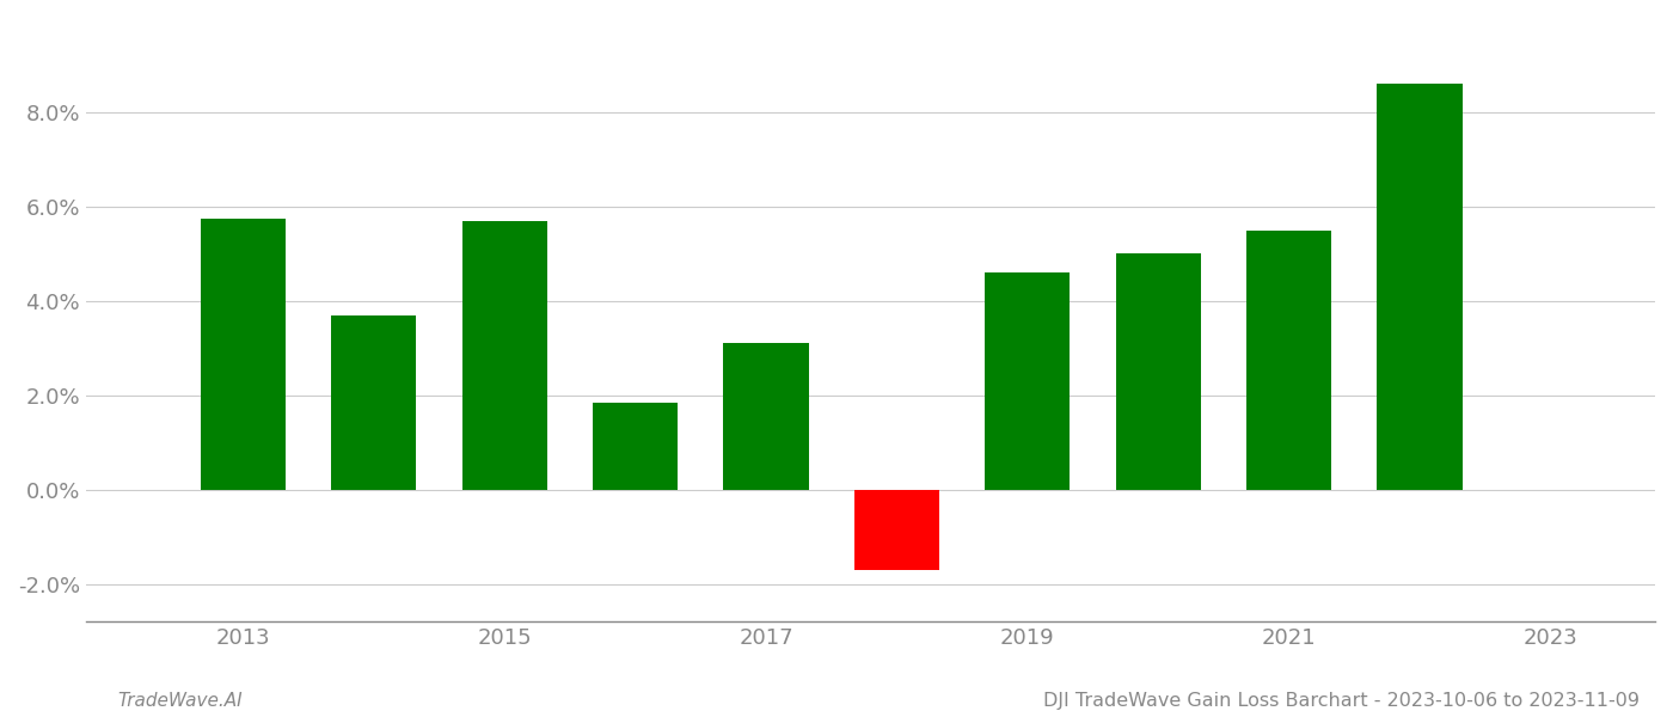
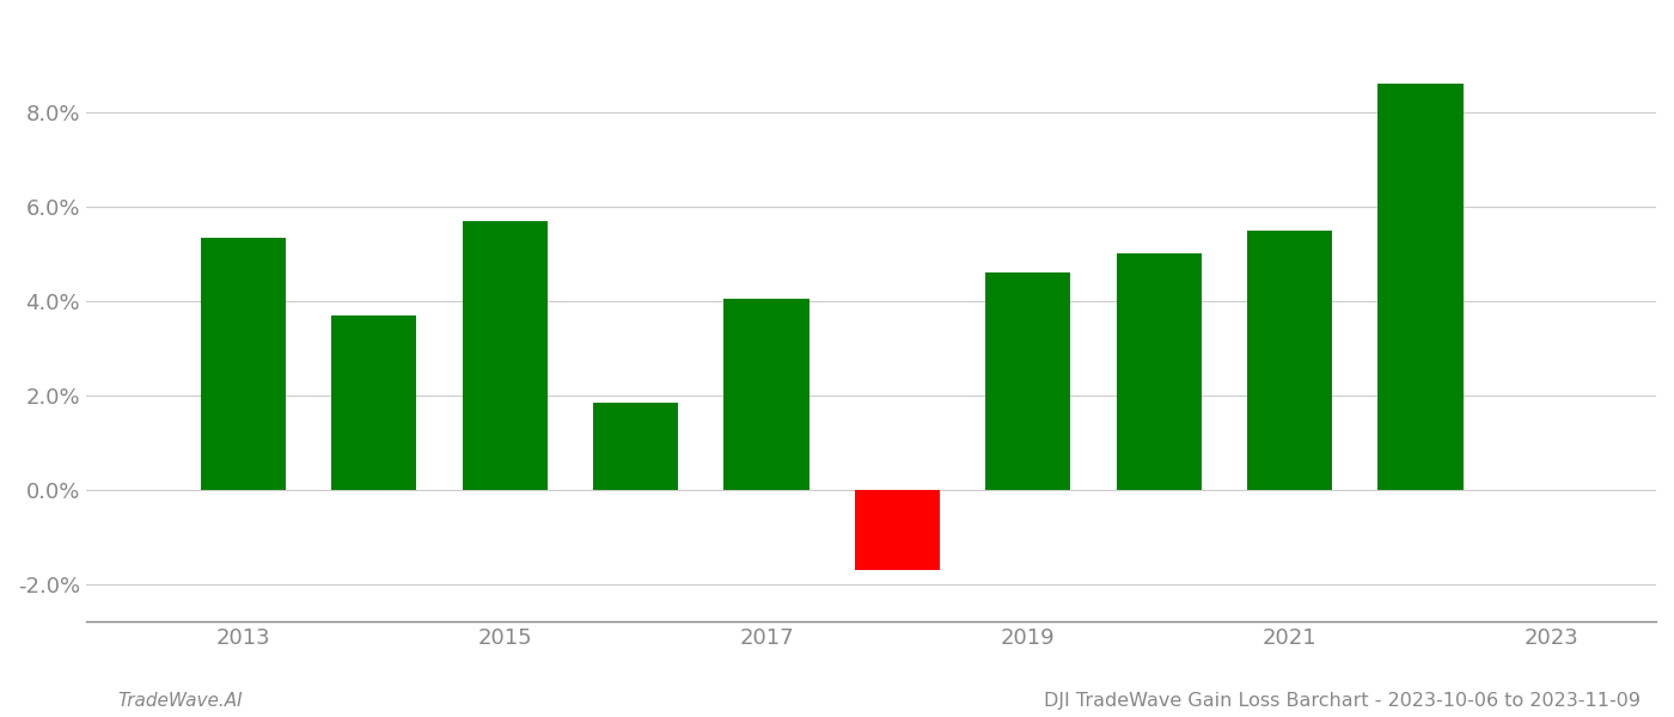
2013: 5.75% -> 5.35%
2017: 3.10% -> 4.05%
